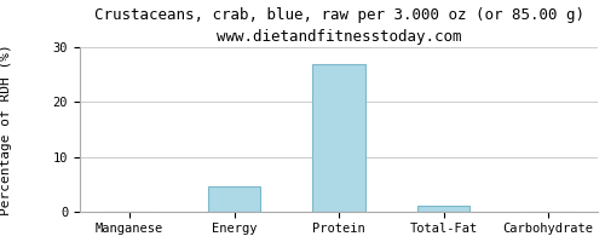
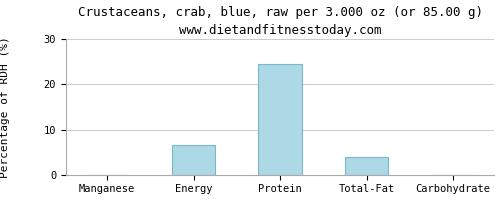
Energy: 4.5 -> 6.5
Protein: 27.0 -> 24.5
Total-Fat: 1.0 -> 4.0
